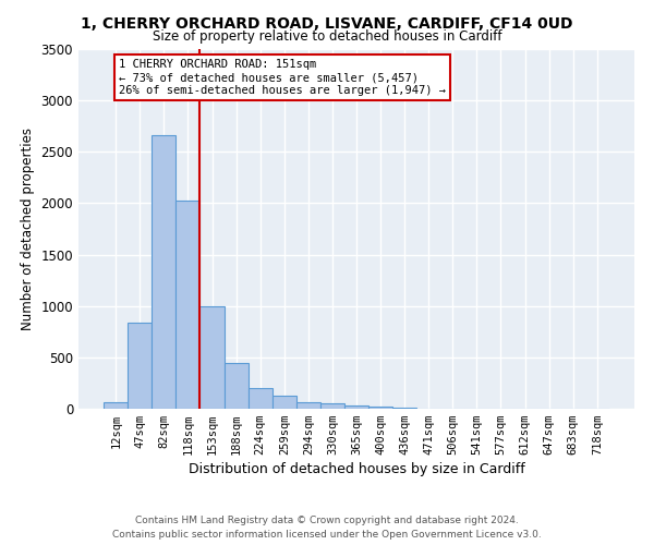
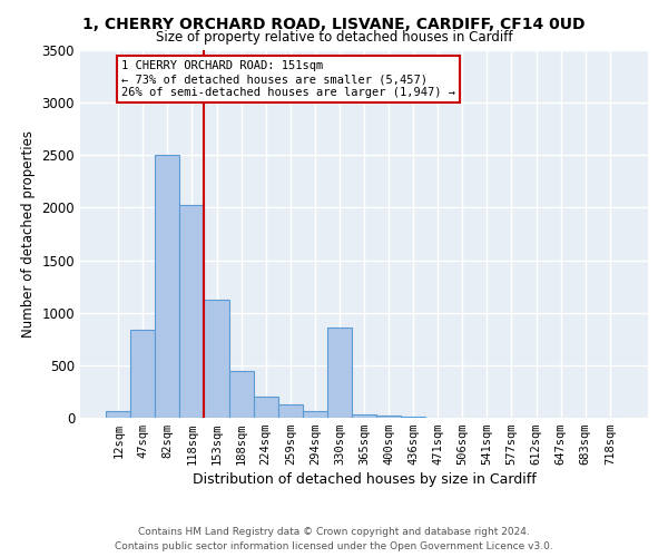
82sqm: 2660 -> 2500
153sqm: 1000 -> 1120
330sqm: 60 -> 860
